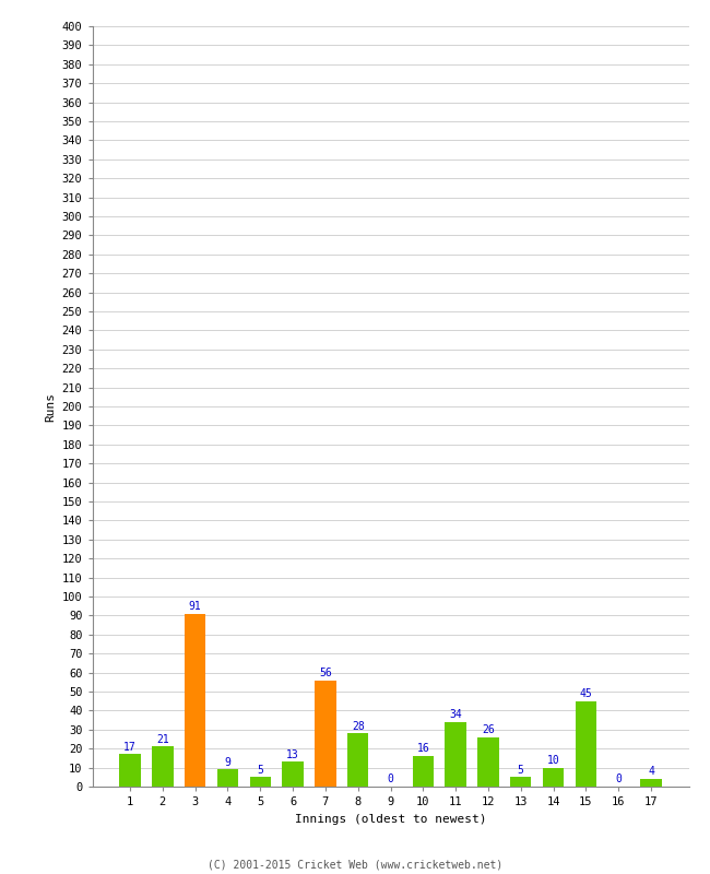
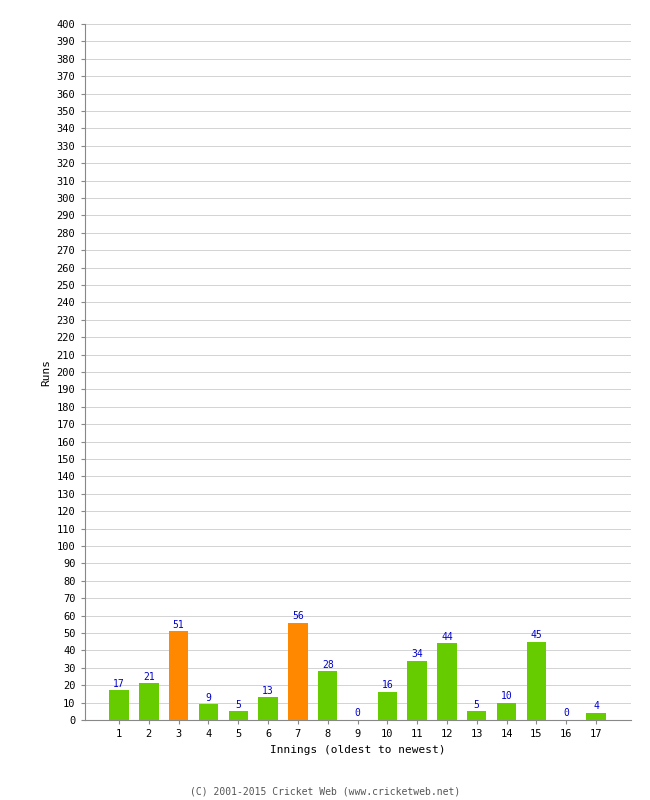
3: 91 -> 51
12: 26 -> 44
